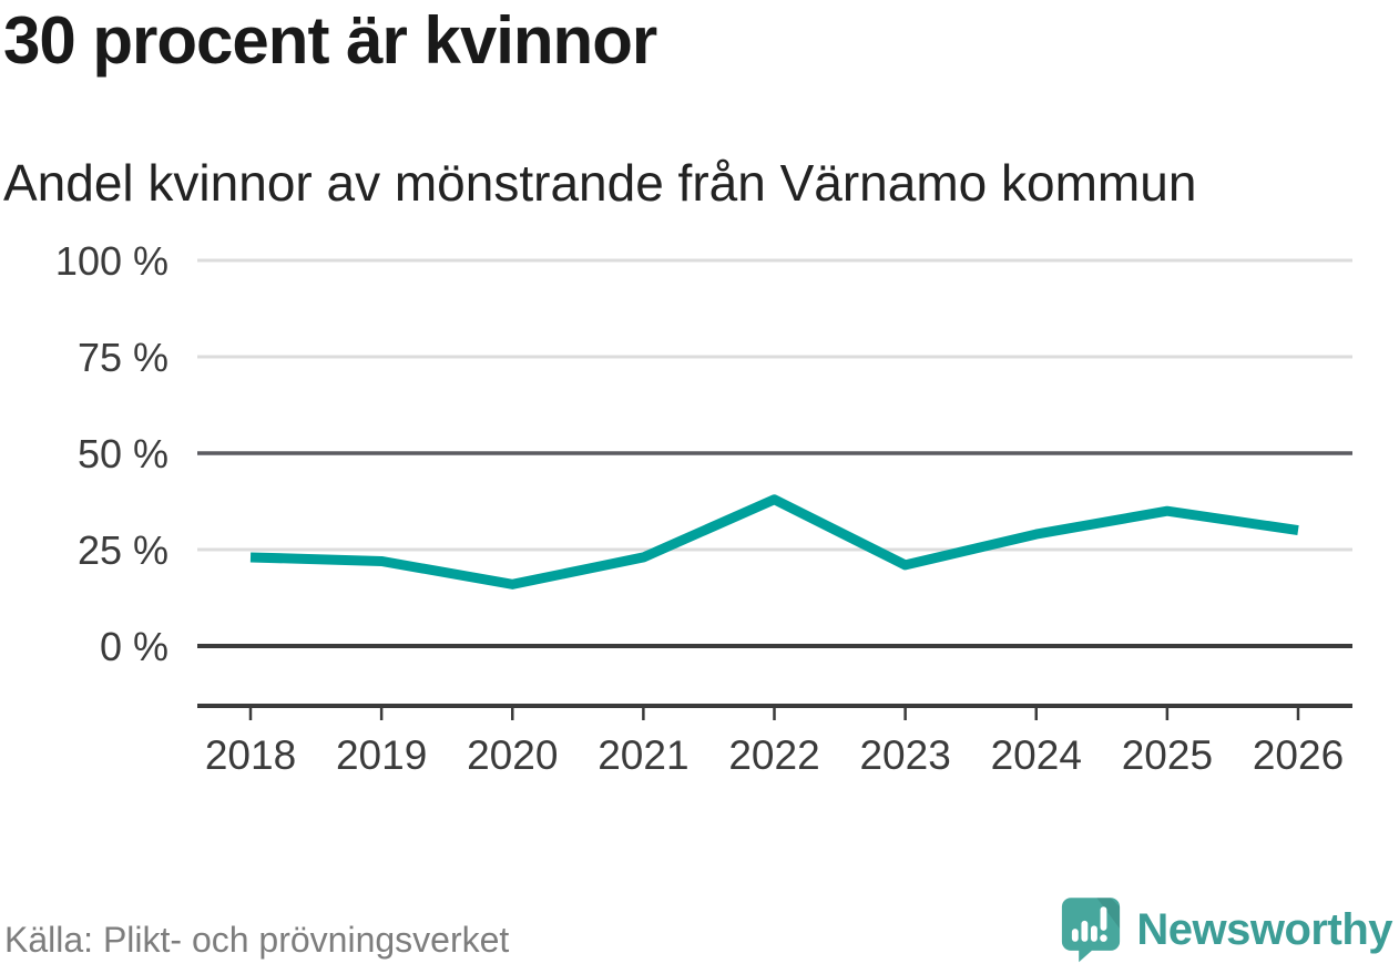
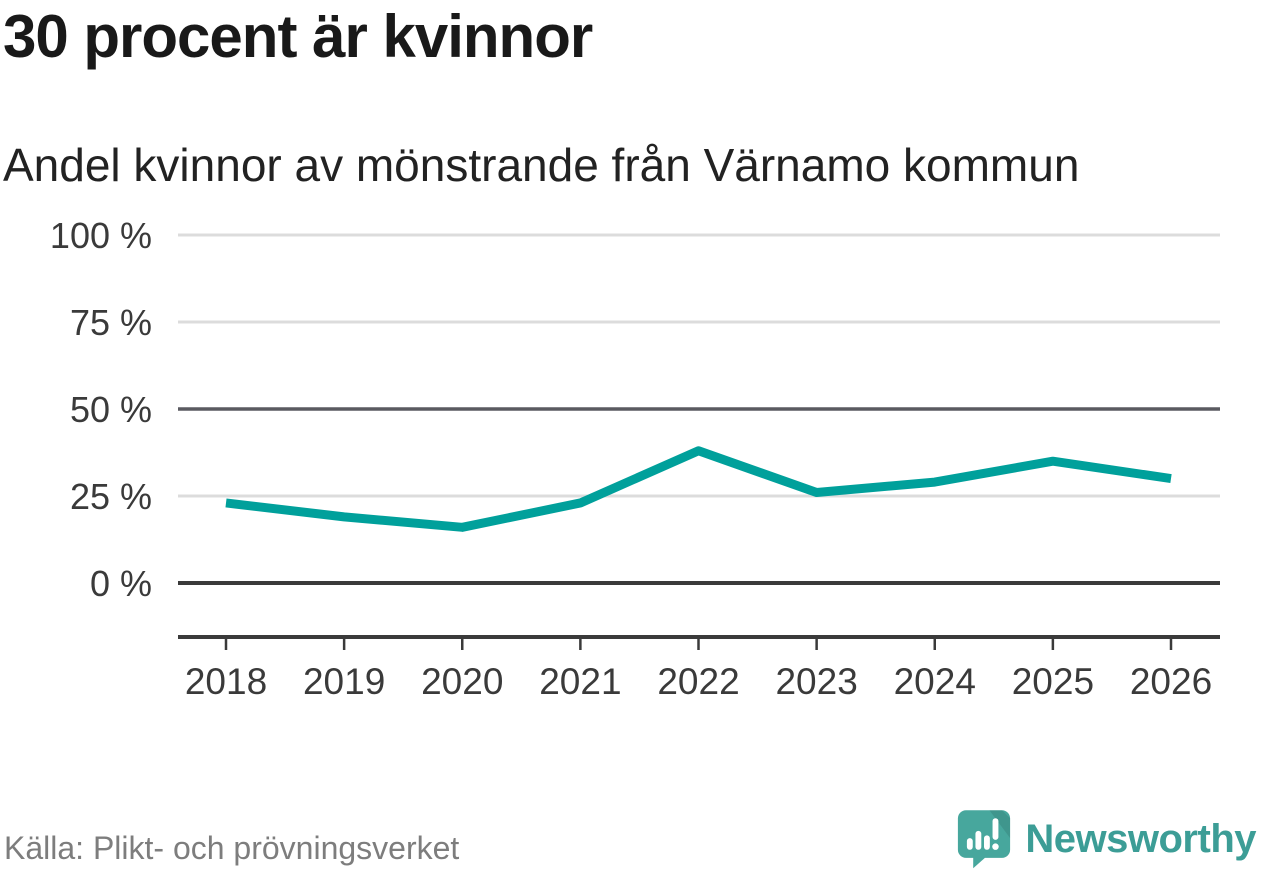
2019: 22% -> 19%
2023: 21% -> 26%
